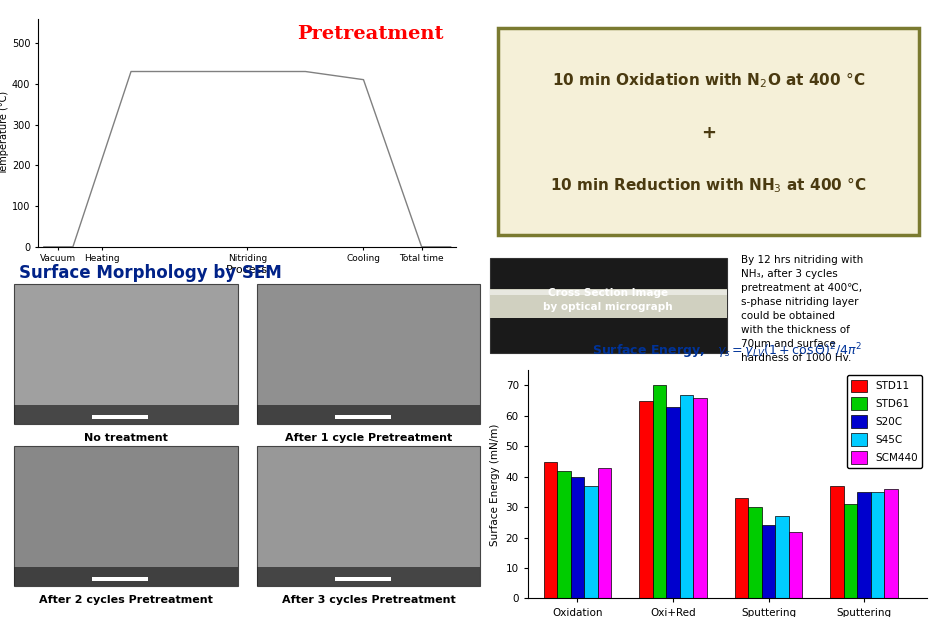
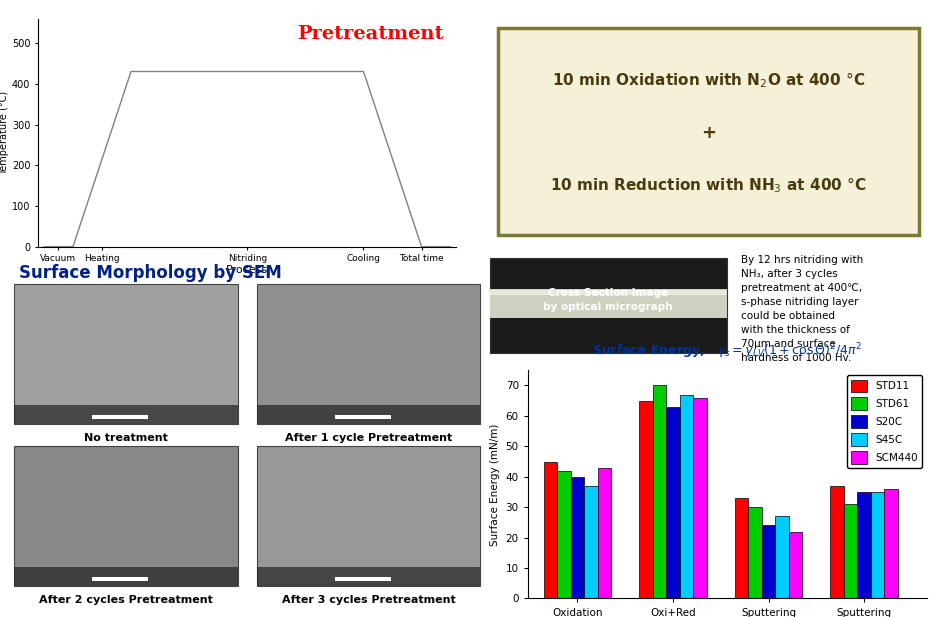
Cooling: 410 -> 430
